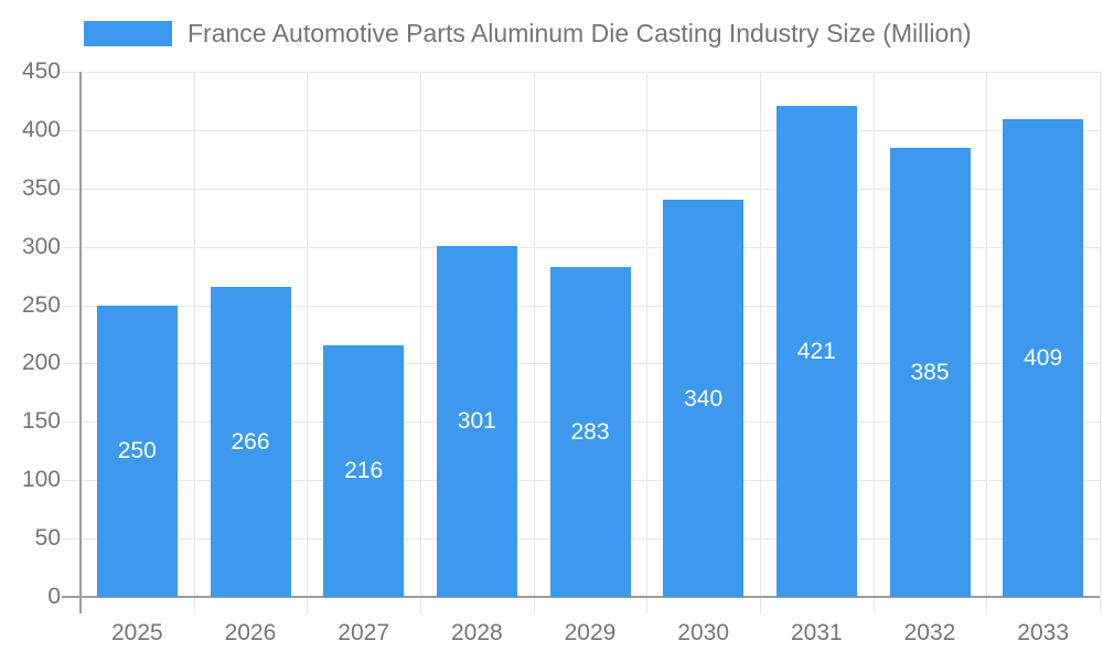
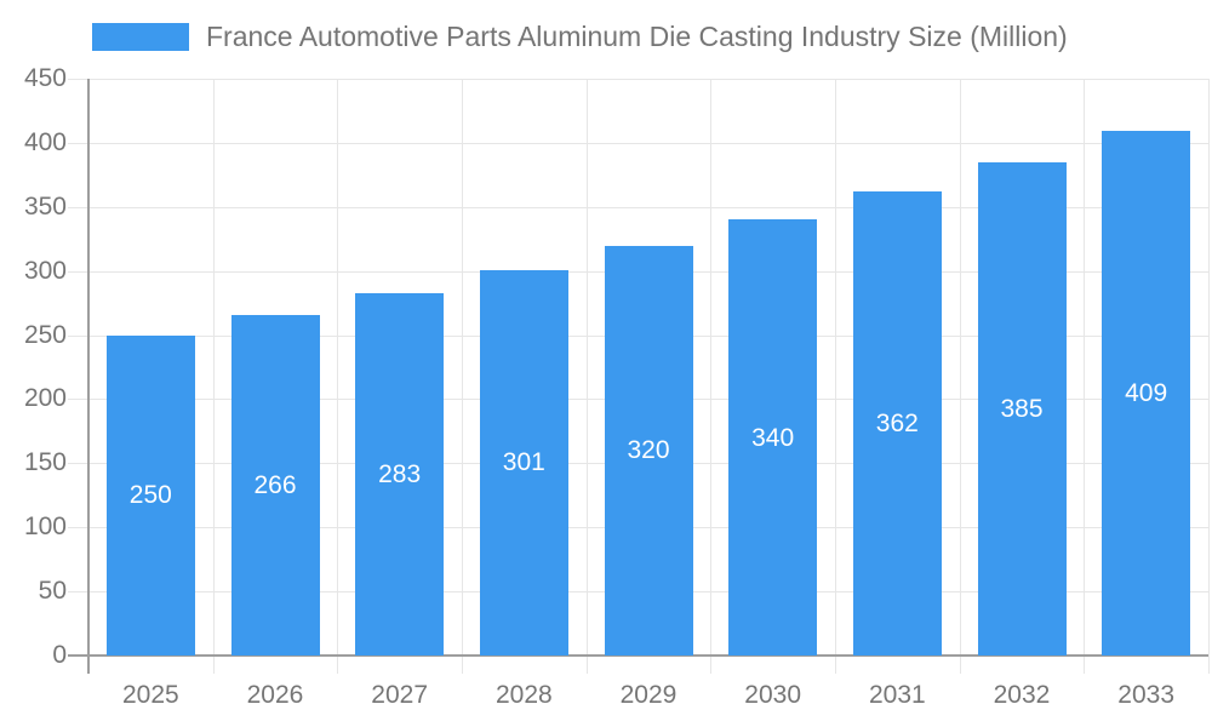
2027: 216 -> 283
2029: 283 -> 320
2031: 421 -> 362
